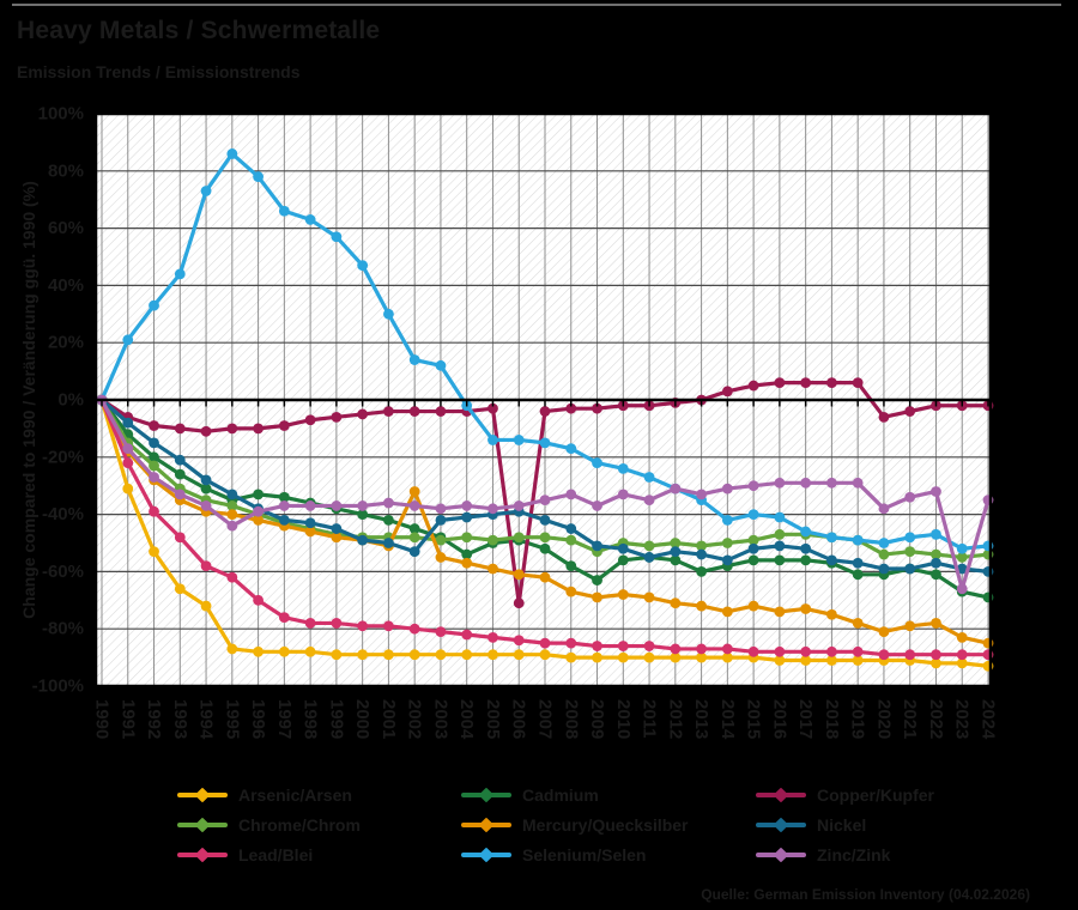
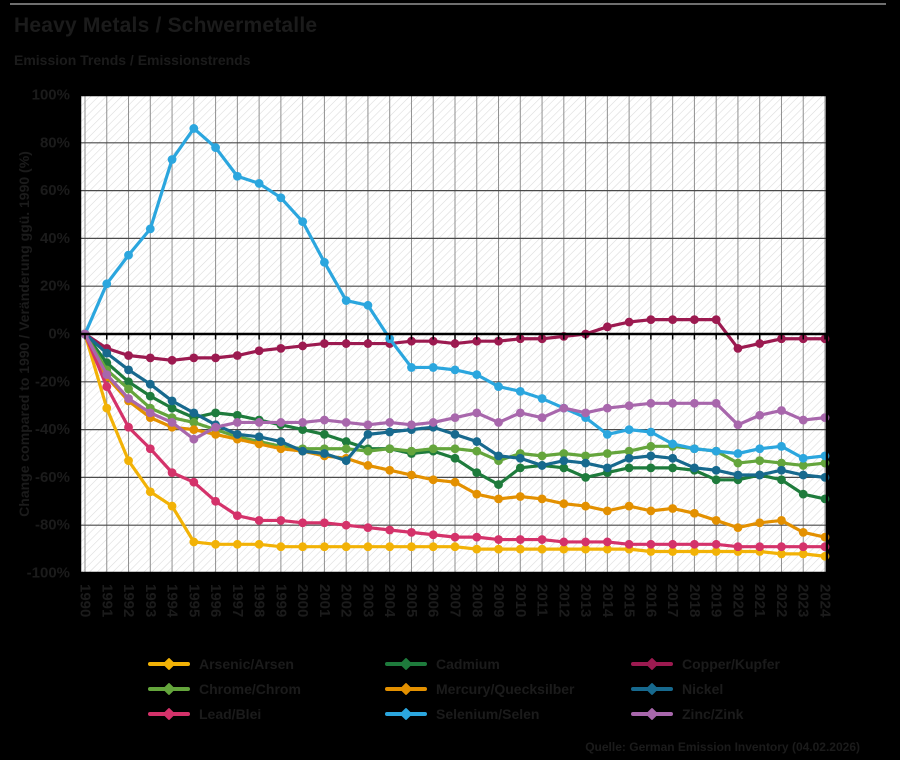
Mercury/Quecksilber/2002: -32% -> -52%
Cadmium/2004: -54% -> -48%
Copper/Kupfer/2006: -71% -> -3%
Zinc/Zink/2023: -66% -> -36%
